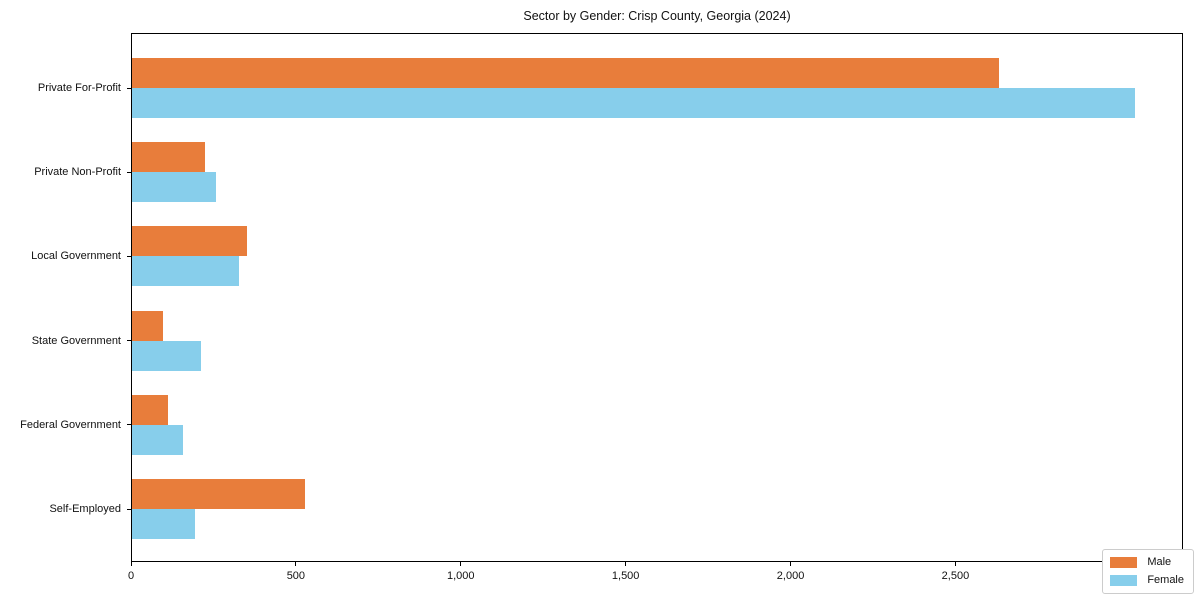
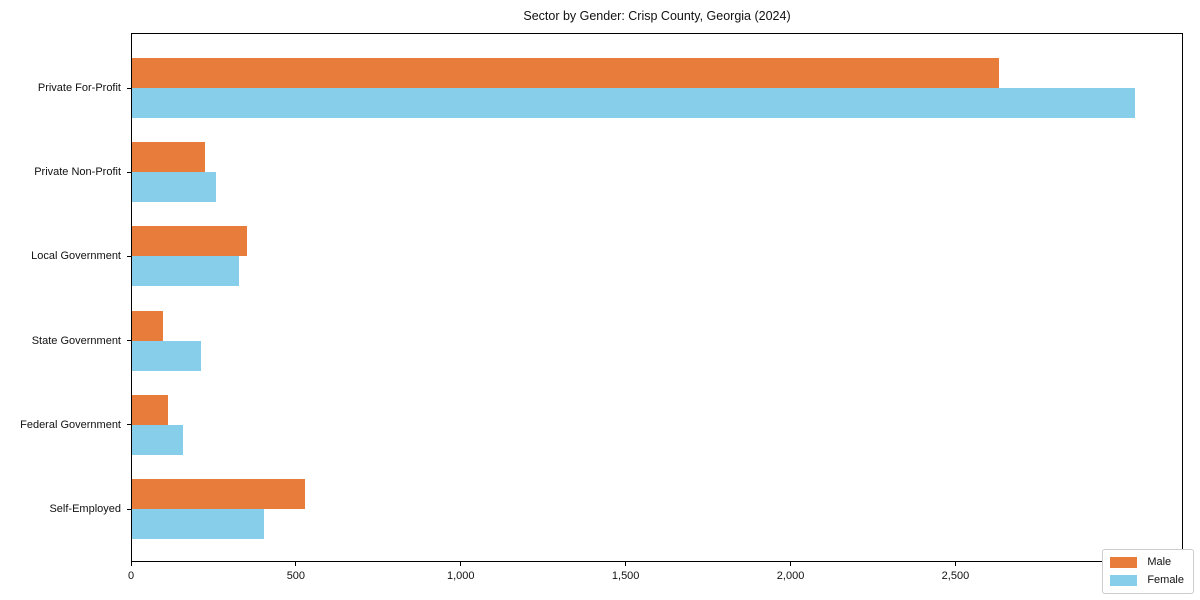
Female/Self-Employed: 190 -> 400
